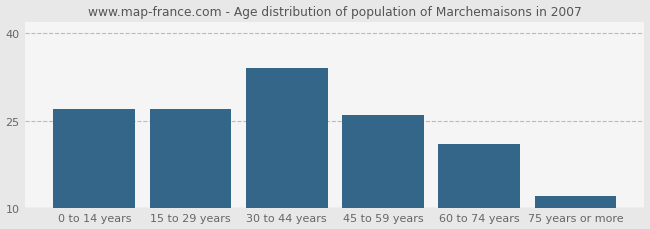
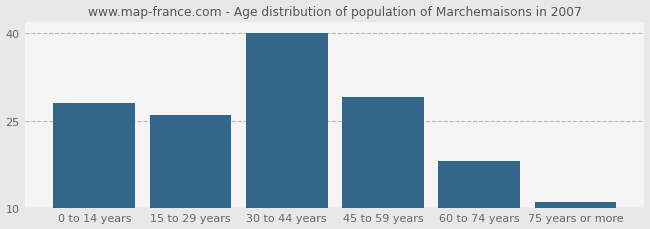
0 to 14 years: 27 -> 28
15 to 29 years: 27 -> 26
30 to 44 years: 34 -> 40
45 to 59 years: 26 -> 29
60 to 74 years: 21 -> 18
75 years or more: 12 -> 11
